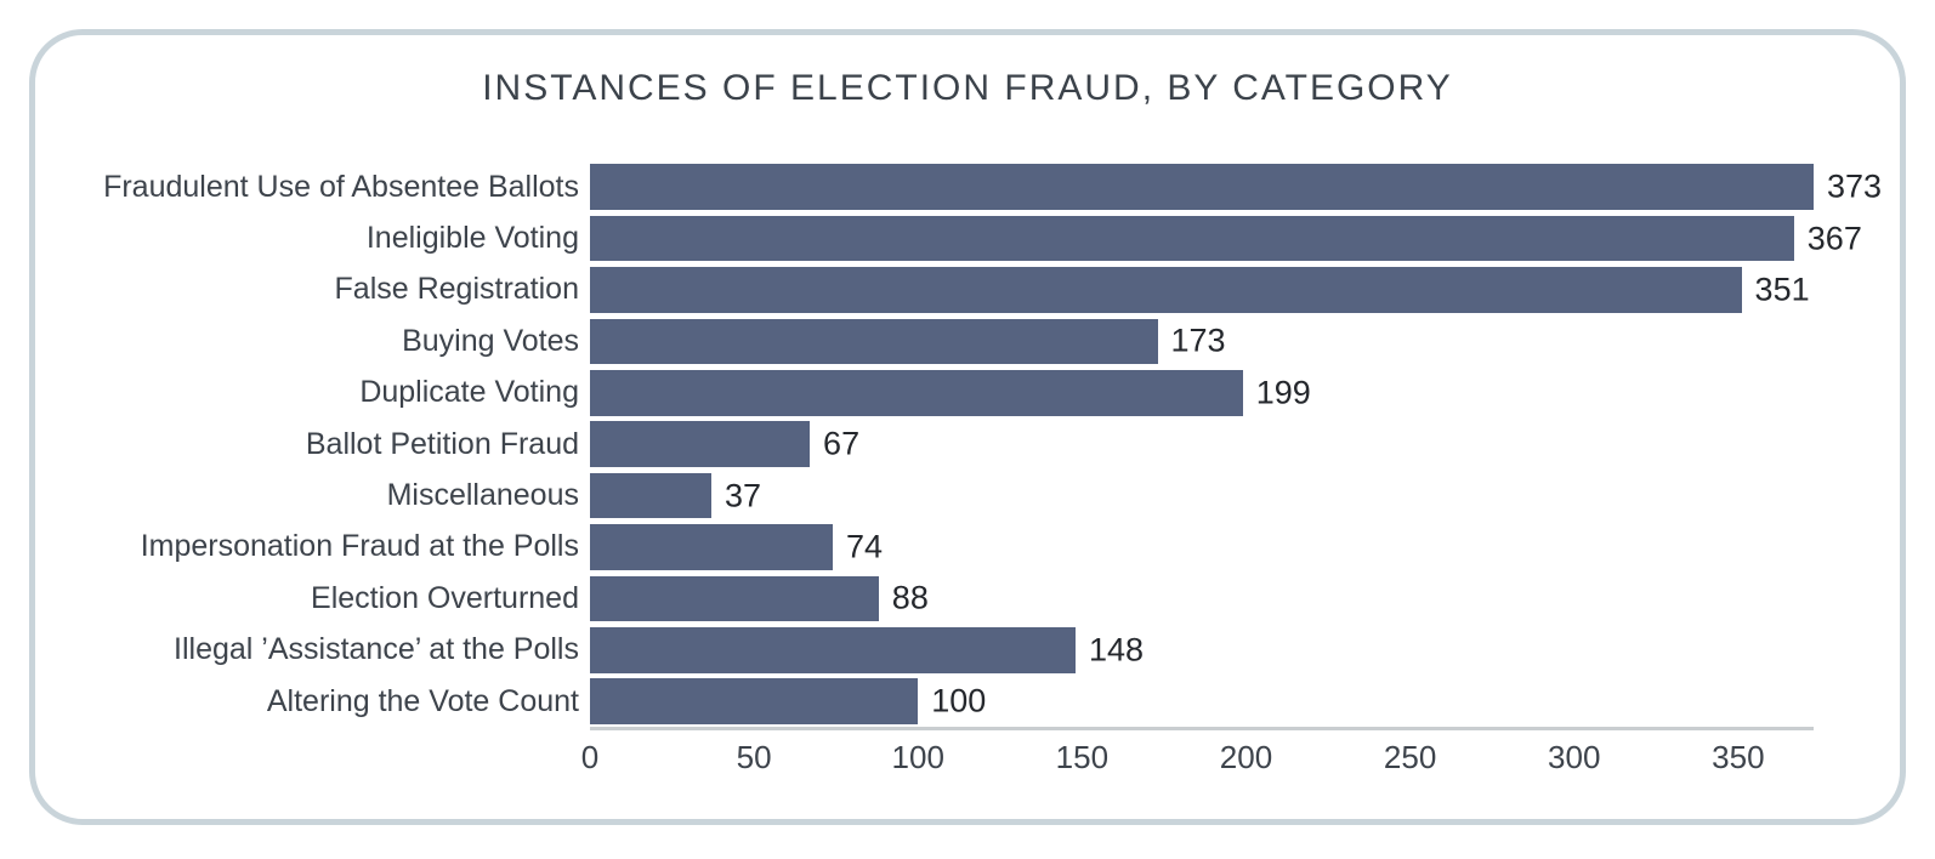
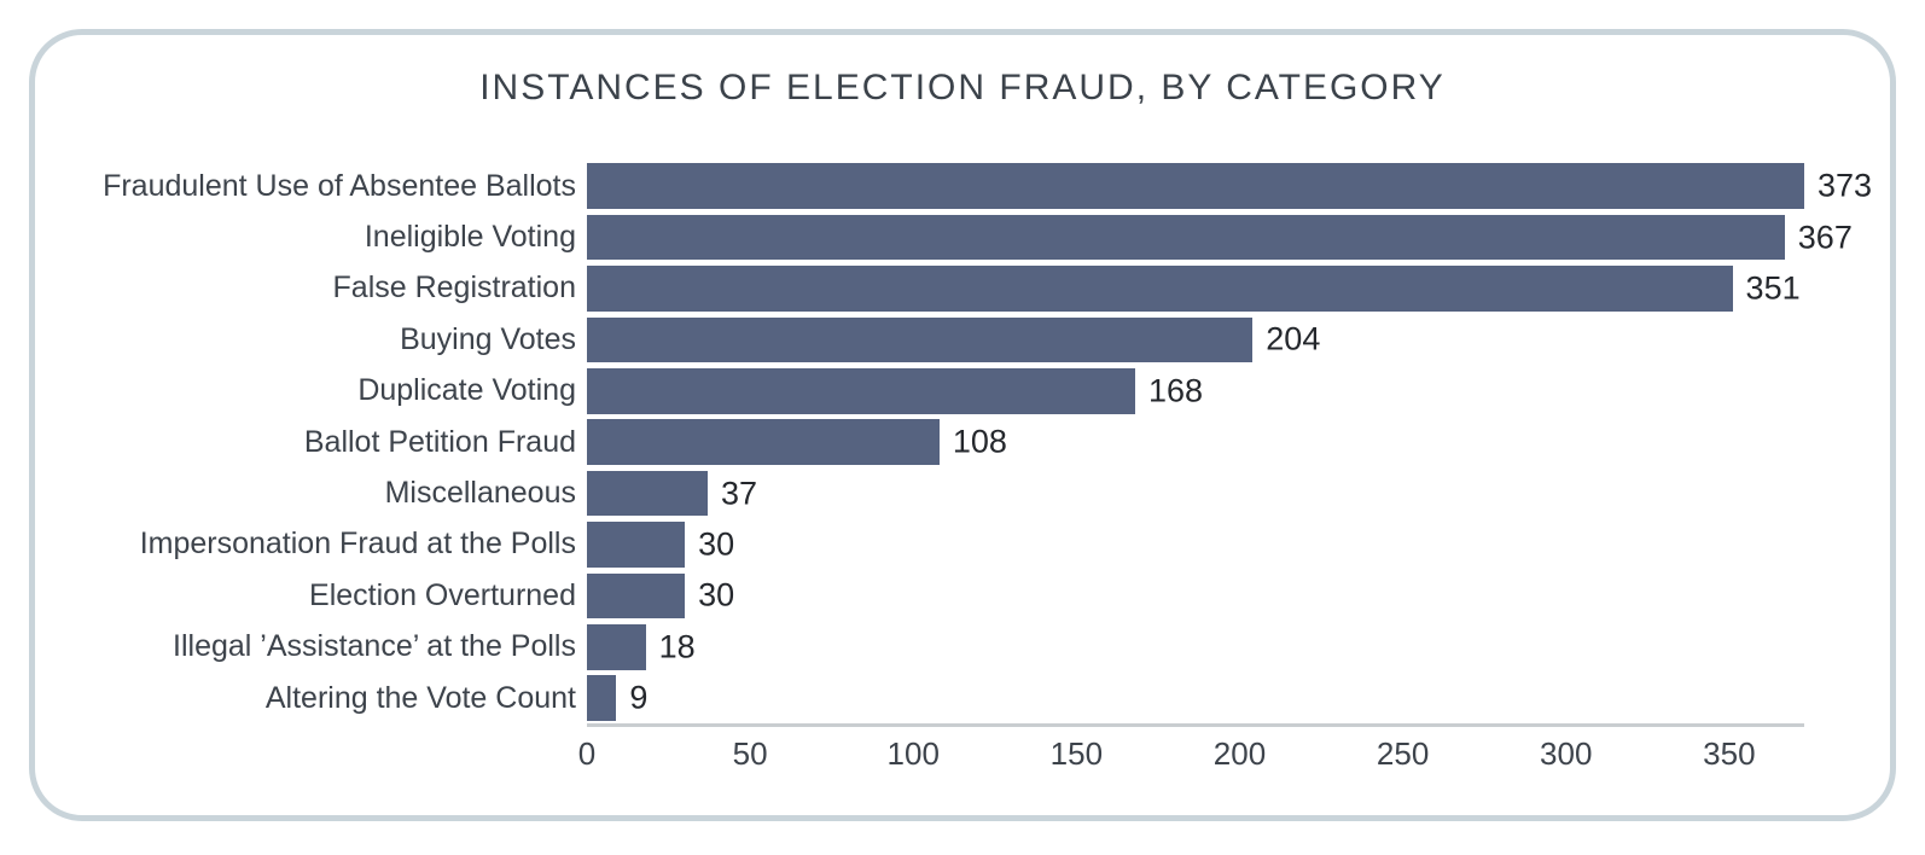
Buying Votes: 173 -> 204
Duplicate Voting: 199 -> 168
Ballot Petition Fraud: 67 -> 108
Impersonation Fraud at the Polls: 74 -> 30
Election Overturned: 88 -> 30
Illegal ’Assistance’ at the Polls: 148 -> 18
Altering the Vote Count: 100 -> 9
